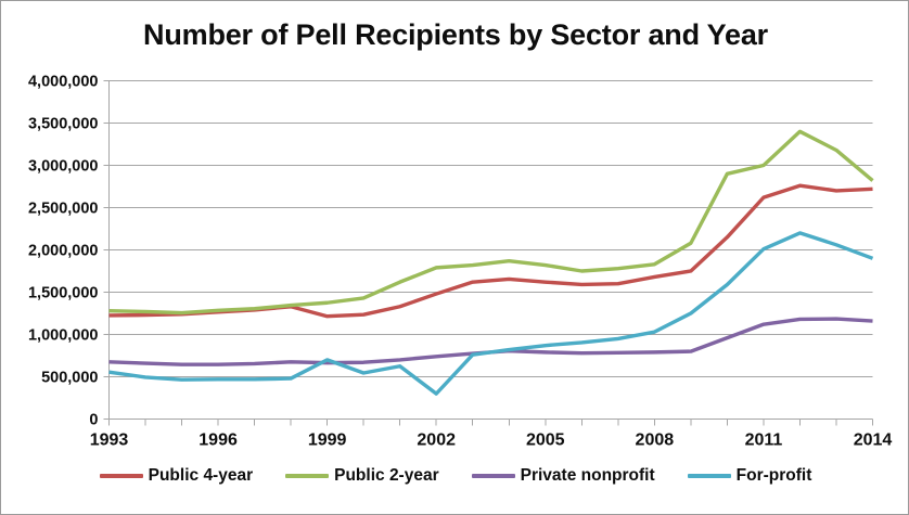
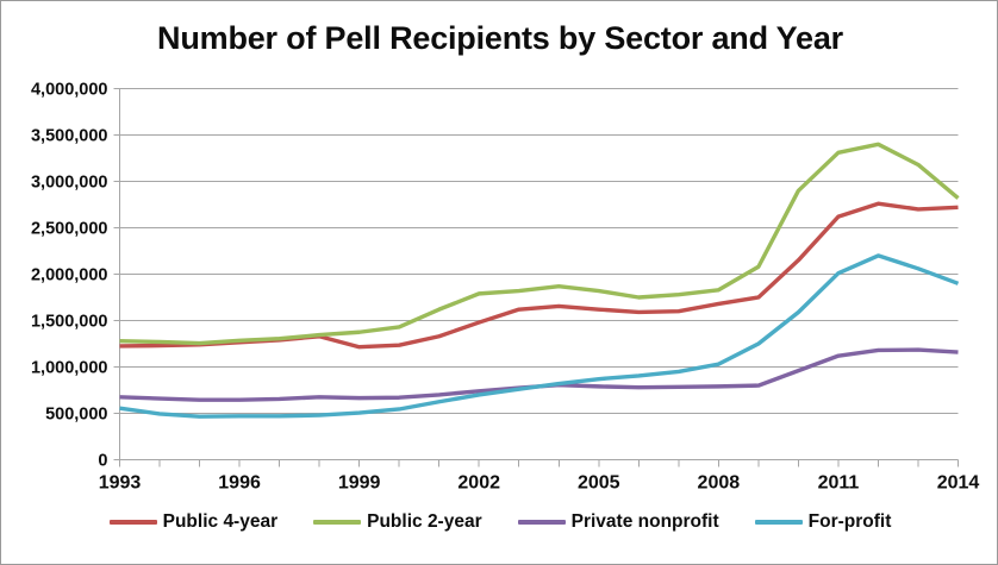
For-profit/1999: 700000 -> 500000
For-profit/2002: 300000 -> 700000
Public 2-year/2011: 3000000 -> 3300000
